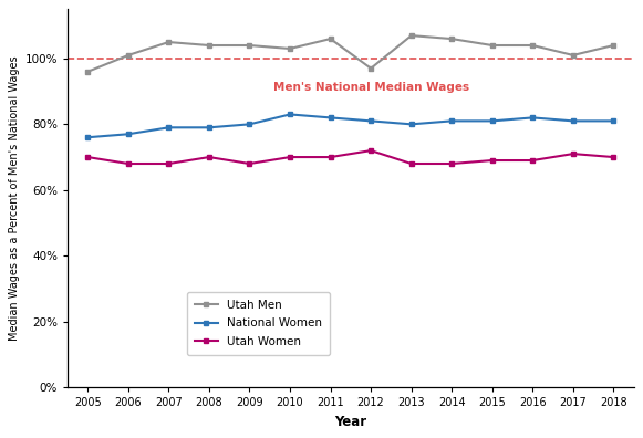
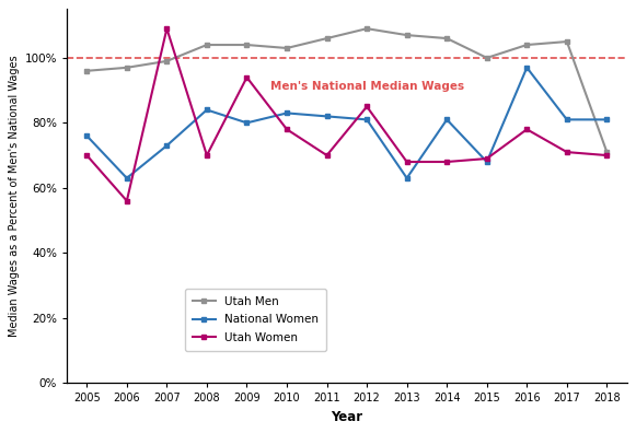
Utah Men/2006: 101% -> 97%
National Women/2006: 77% -> 63%
Utah Women/2006: 68% -> 56%
Utah Men/2007: 105% -> 99%
National Women/2007: 79% -> 73%
Utah Women/2007: 68% -> 109%
National Women/2008: 79% -> 84%
Utah Women/2009: 68% -> 94%
Utah Women/2010: 70% -> 78%
Utah Men/2012: 97% -> 109%
Utah Women/2012: 72% -> 85%
National Women/2013: 80% -> 63%
Utah Men/2015: 104% -> 100%
National Women/2015: 81% -> 68%
National Women/2016: 82% -> 97%
Utah Women/2016: 69% -> 78%
Utah Men/2017: 101% -> 105%
Utah Men/2018: 104% -> 71%
